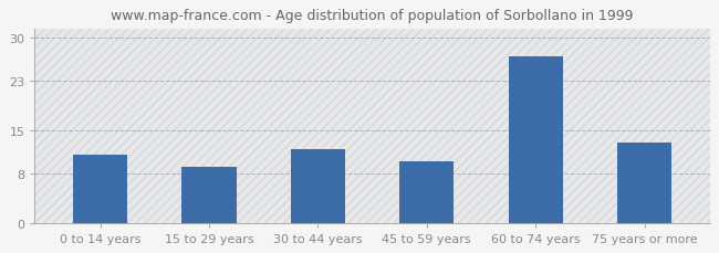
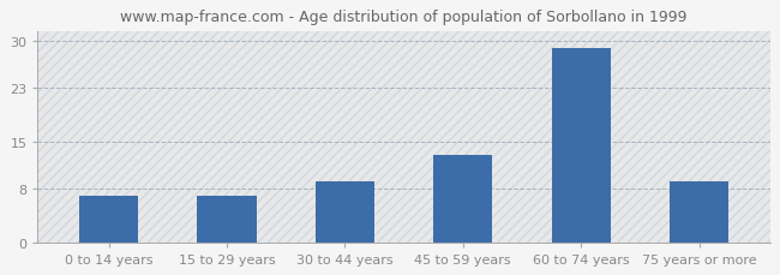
0 to 14 years: 11 -> 7
15 to 29 years: 9 -> 7
30 to 44 years: 12 -> 9
45 to 59 years: 10 -> 13
60 to 74 years: 27 -> 29
75 years or more: 13 -> 9
